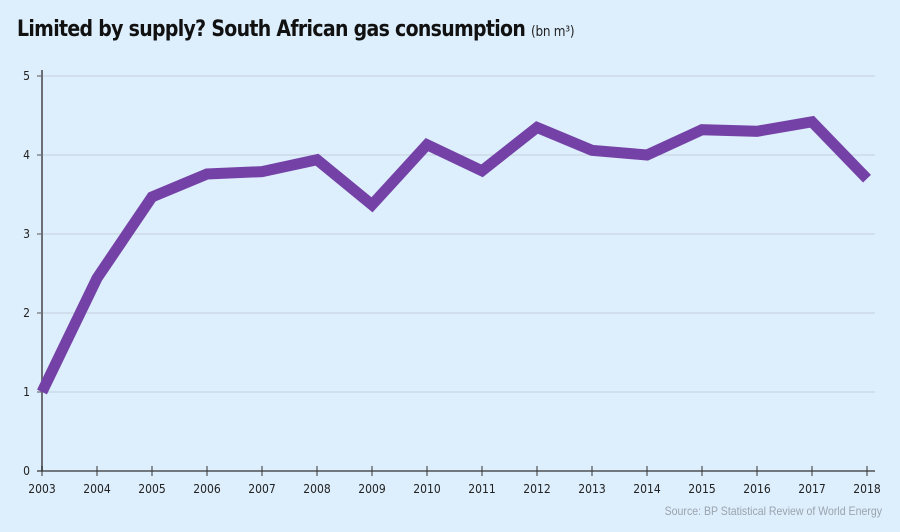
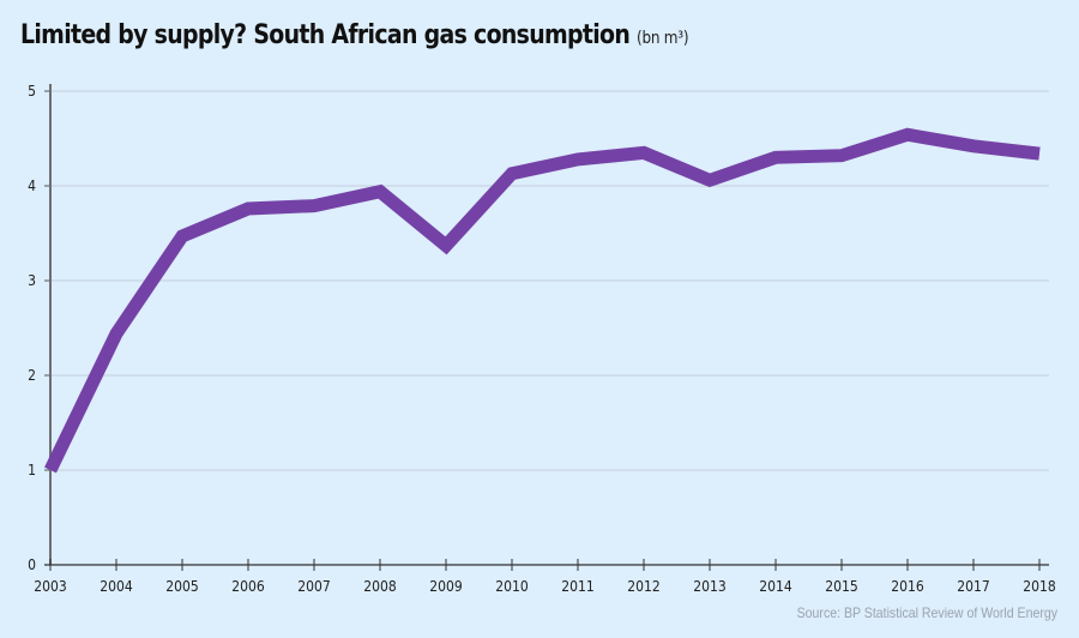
2011: 3.8 -> 4.3
2014: 4.0 -> 4.3
2016: 4.3 -> 4.5
2018: 3.7 -> 4.3
